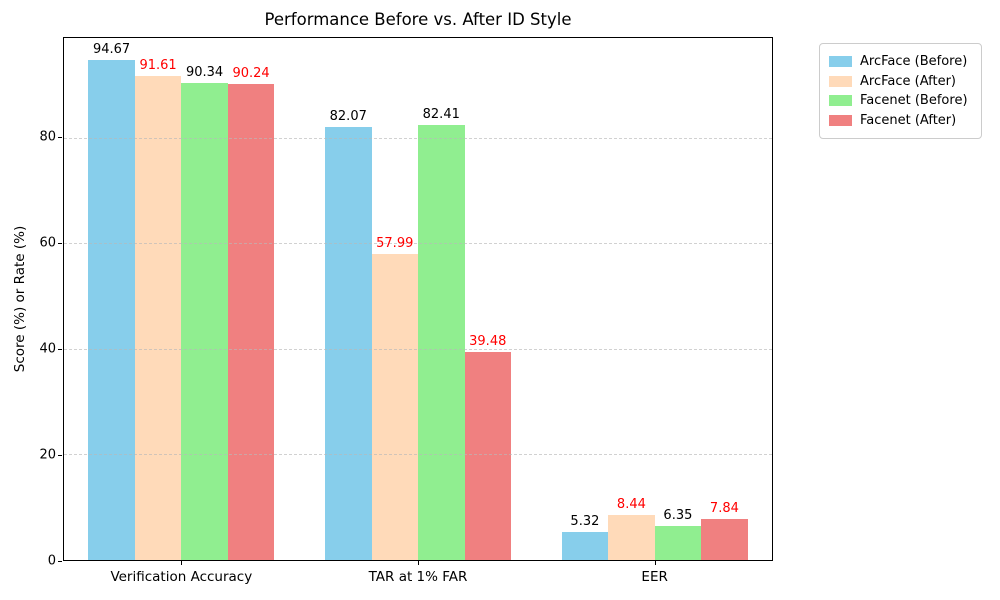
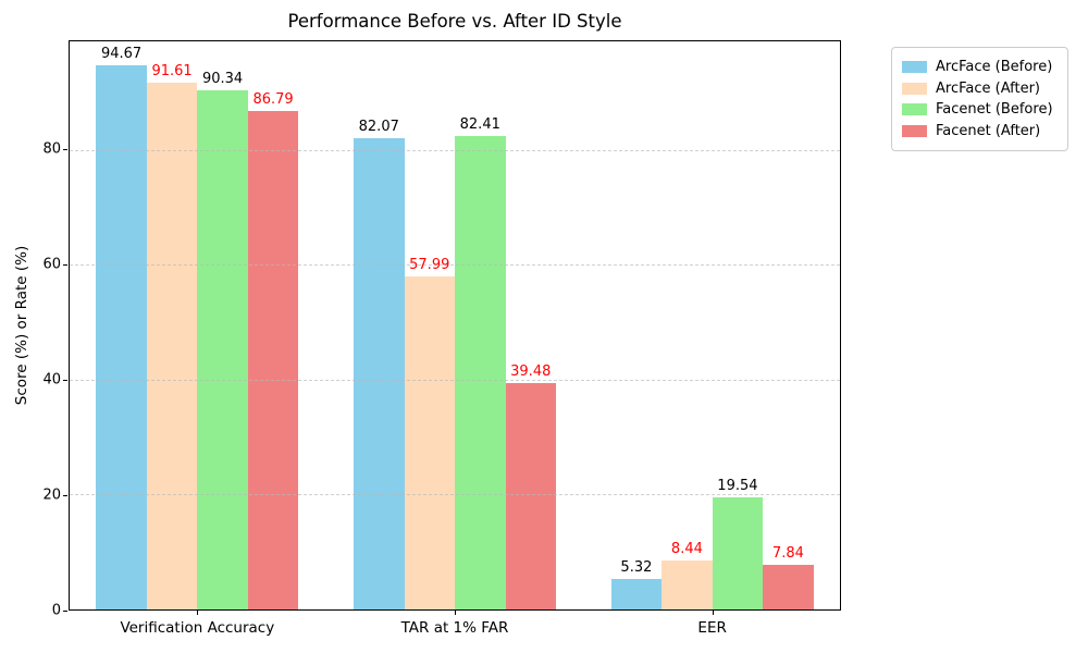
Facenet (After)/Verification Accuracy: 90.24 -> 86.79
Facenet (Before)/EER: 6.35 -> 19.54
